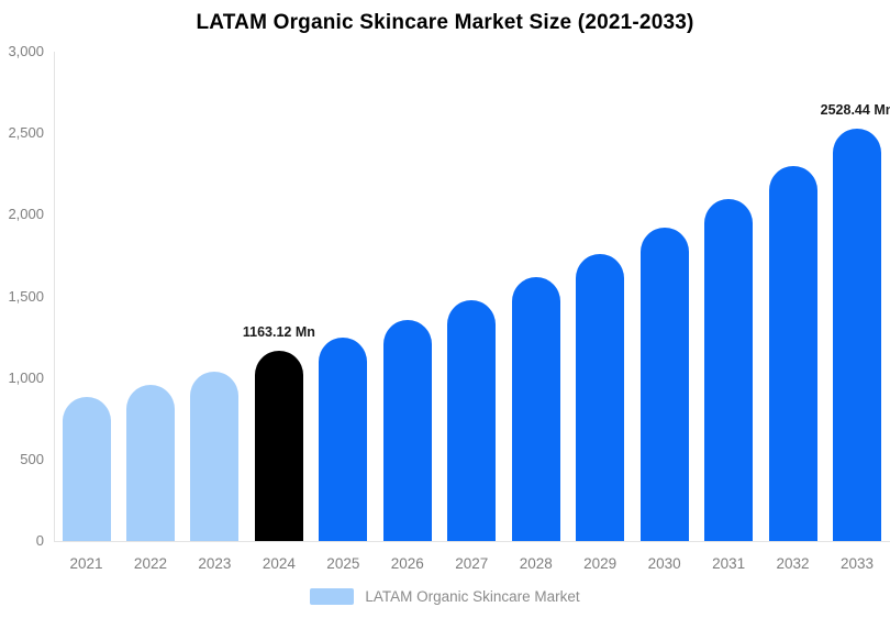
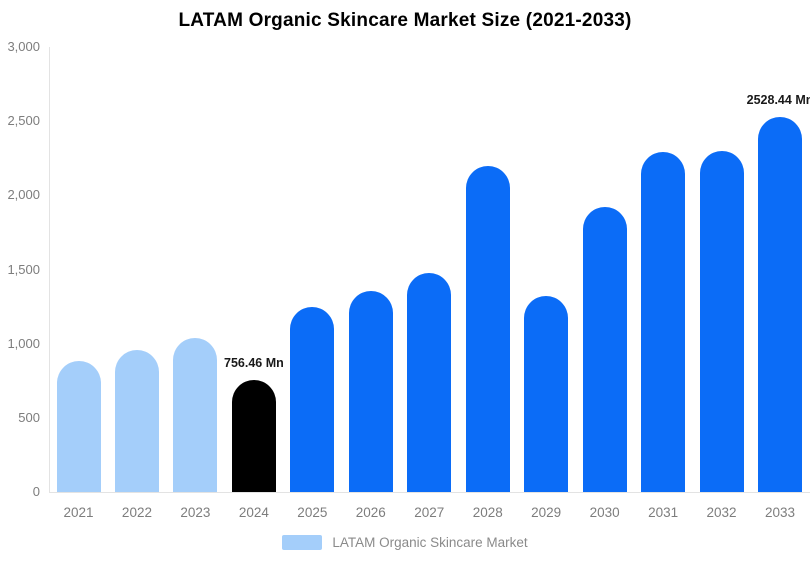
2024: 1163.12 -> 756.46
2028: 1620 -> 2200
2029: 1760 -> 1320
2031: 2100 -> 2290
